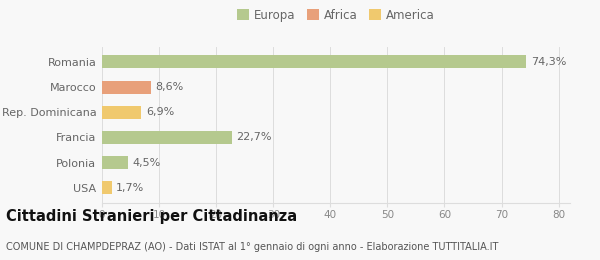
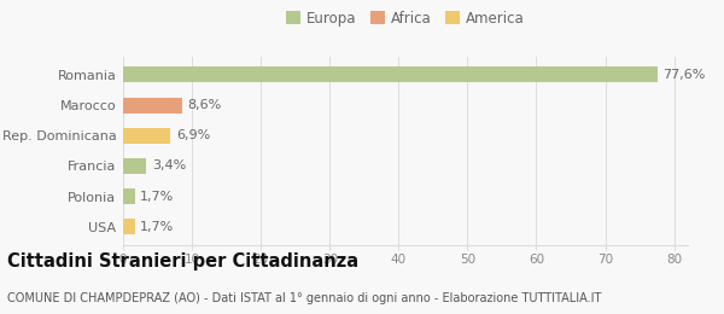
Romania: 74,3% -> 77,6%
Francia: 22,7% -> 3,4%
Polonia: 4,5% -> 1,7%
